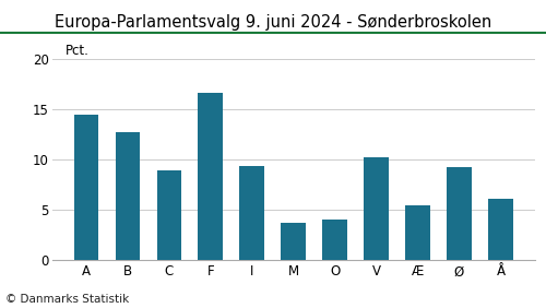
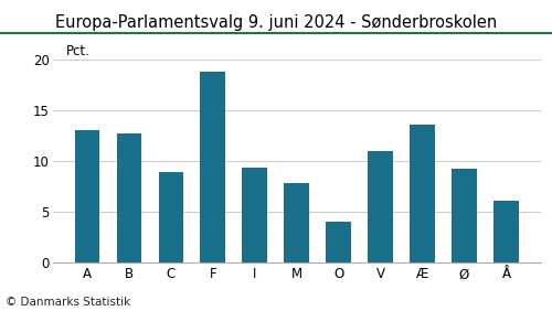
A: 14.4 -> 13.0
F: 16.6 -> 18.8
M: 3.7 -> 7.8
V: 10.2 -> 11.0
Æ: 5.5 -> 13.6
